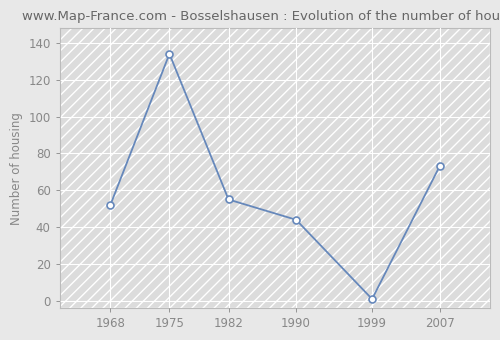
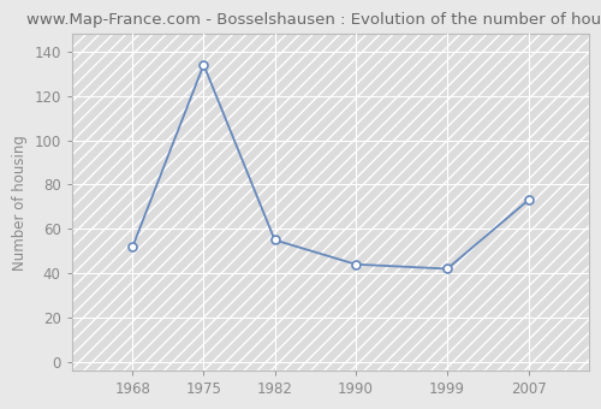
1999: 1 -> 42
